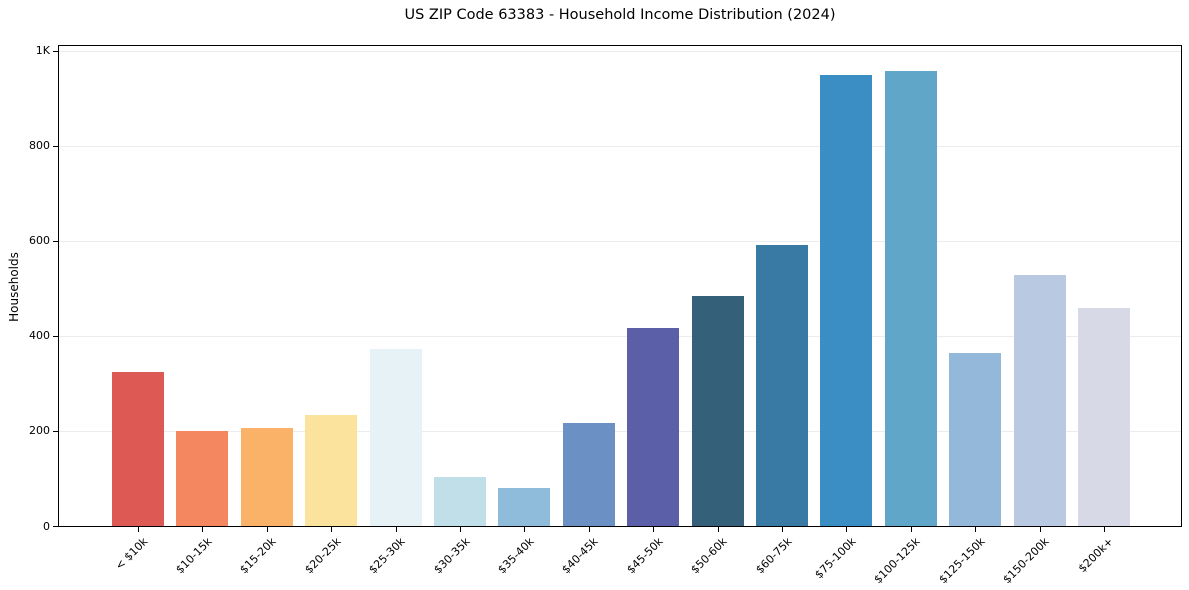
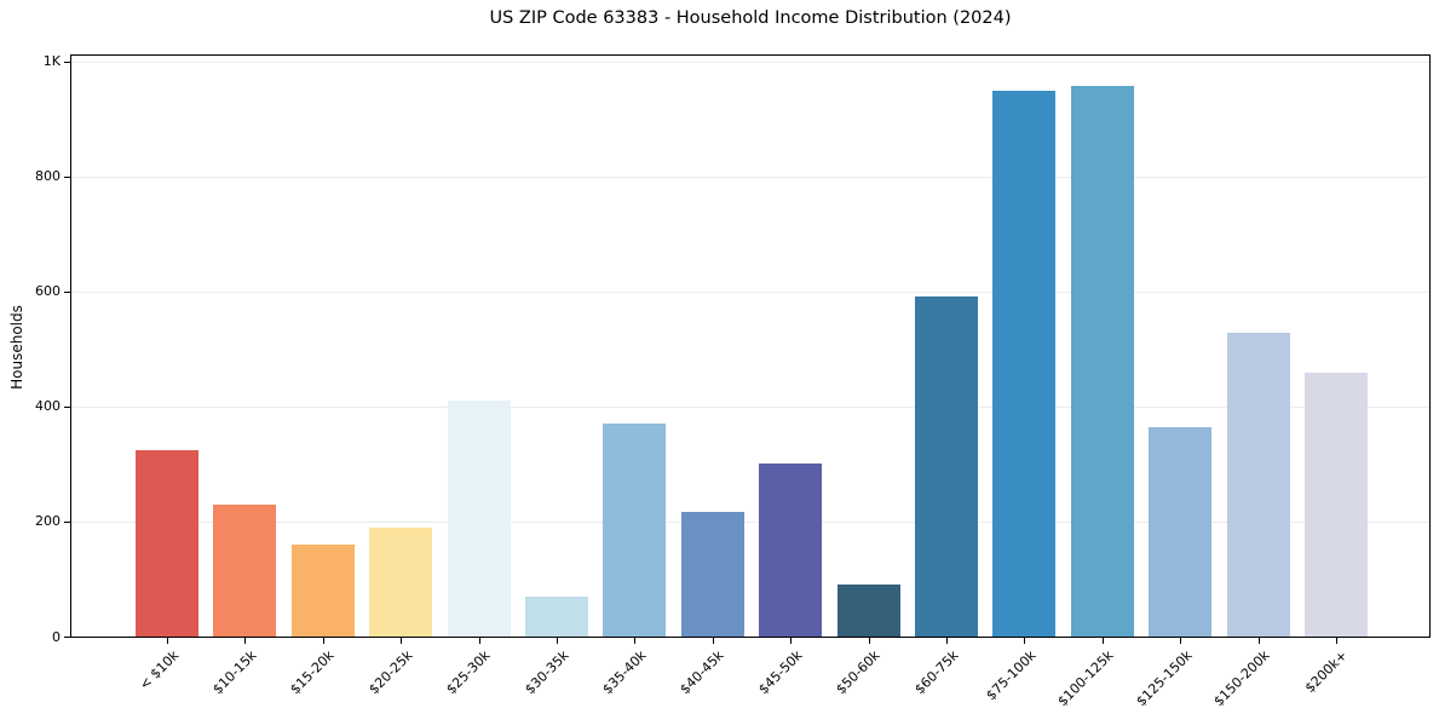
$10-15k: 200 -> 230
$15-20k: 210 -> 160
$20-25k: 230 -> 190
$25-30k: 370 -> 410
$30-35k: 100 -> 70
$35-40k: 80 -> 370
$45-50k: 420 -> 300
$50-60k: 480 -> 90
